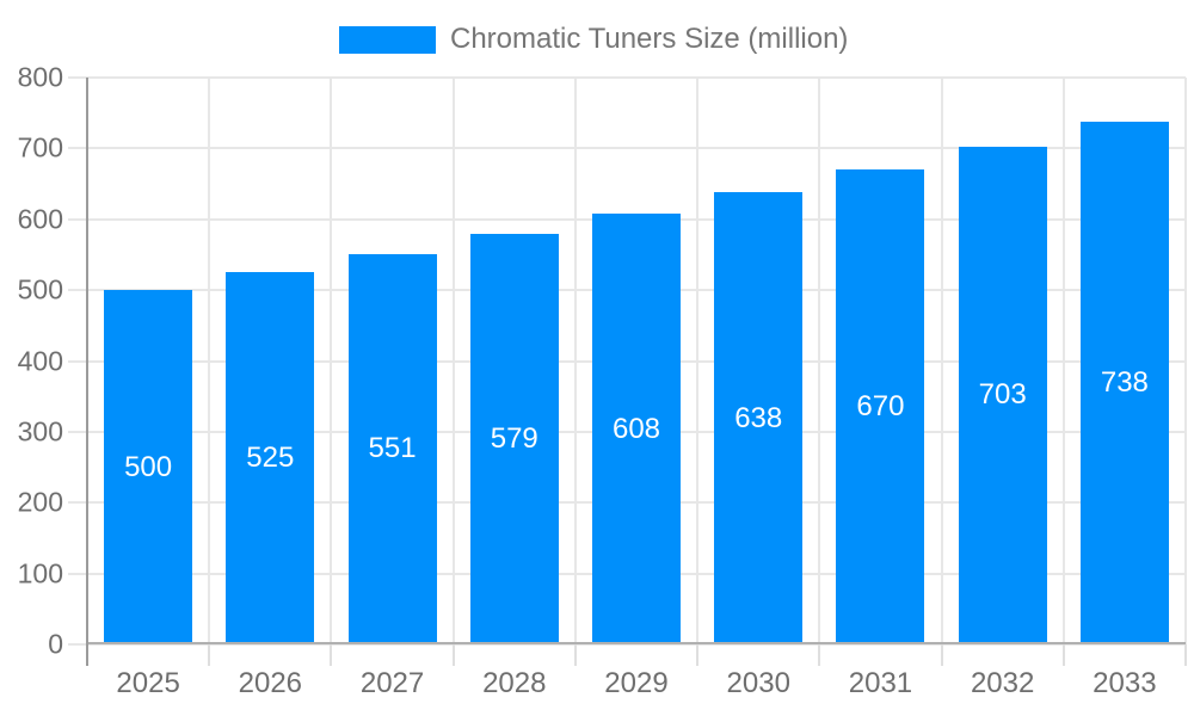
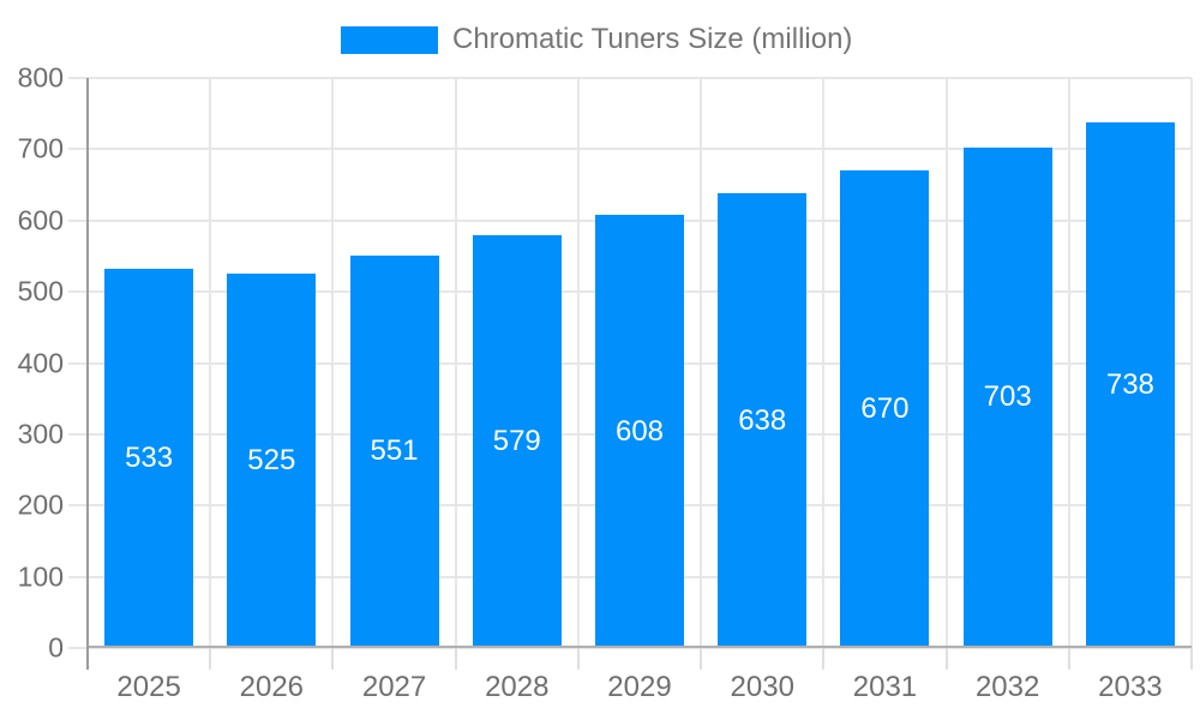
2025: 500 -> 533
